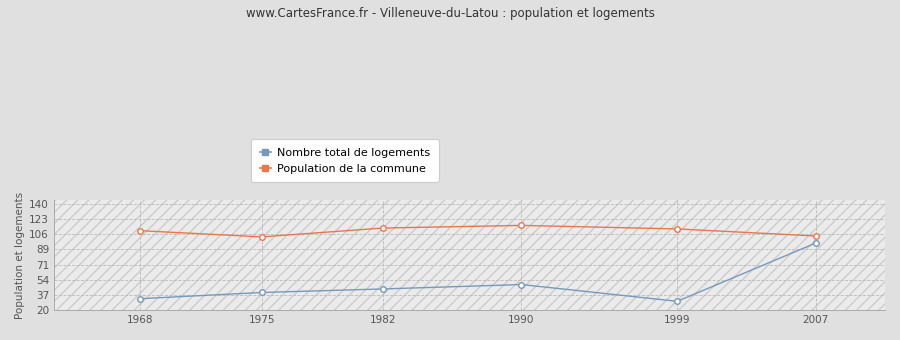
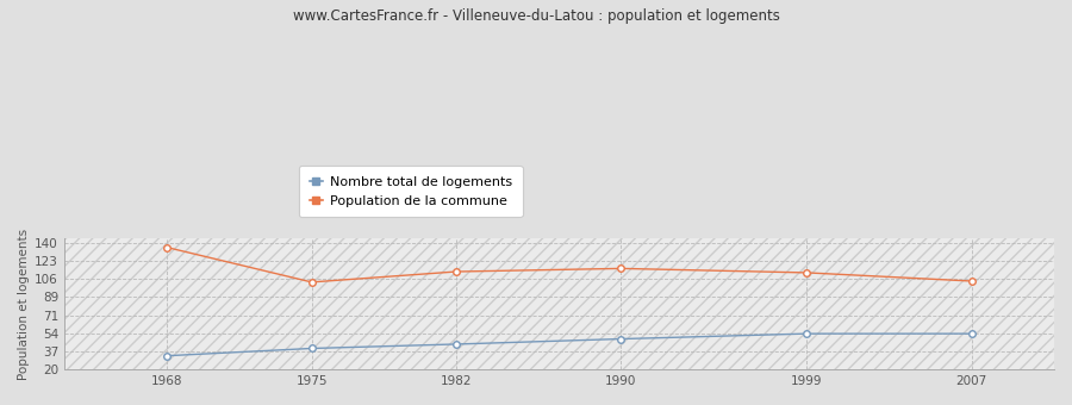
Population de la commune/1968: 110 -> 136
Nombre total de logements/1999: 30 -> 54
Nombre total de logements/2007: 96 -> 54
